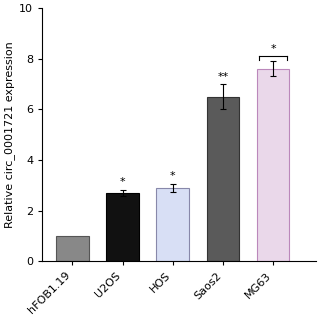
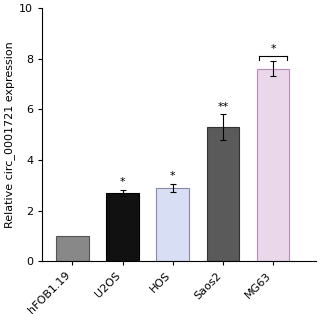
Saos2: 6.5 -> 5.3
